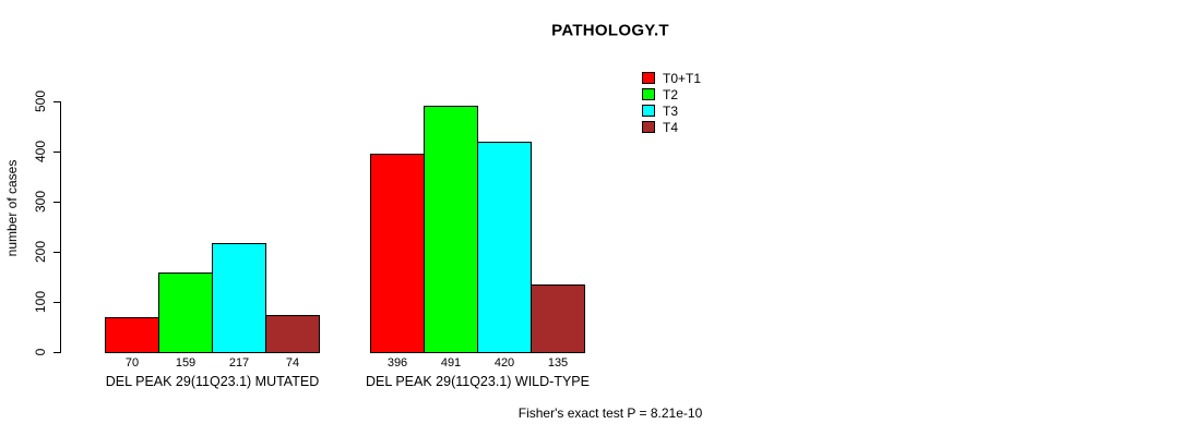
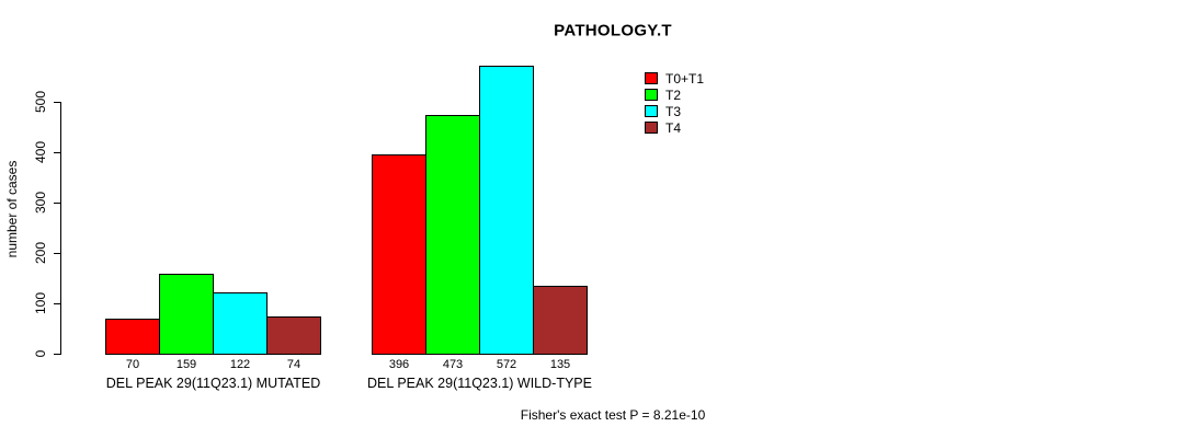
T3/DEL PEAK 29(11Q23.1) MUTATED: 217 -> 122
T2/DEL PEAK 29(11Q23.1) WILD-TYPE: 491 -> 473
T3/DEL PEAK 29(11Q23.1) WILD-TYPE: 420 -> 572
